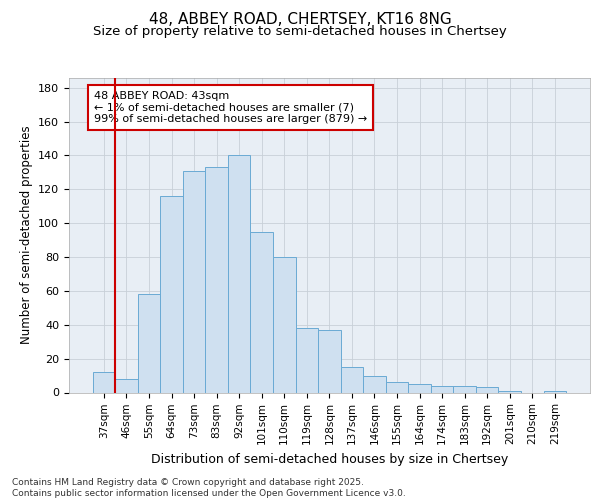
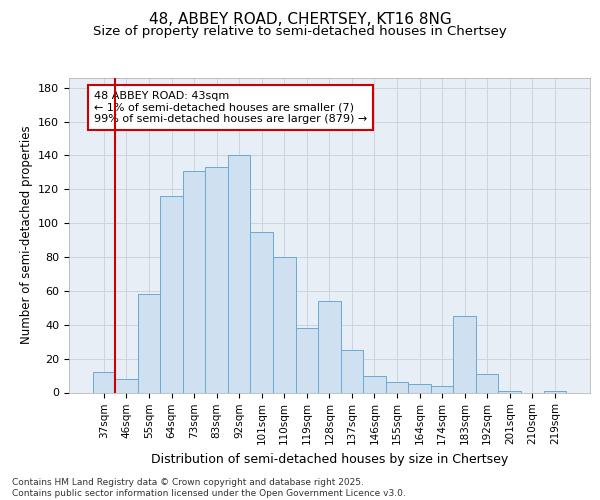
128sqm: 37 -> 54
137sqm: 15 -> 25
183sqm: 4 -> 45
192sqm: 3 -> 11
